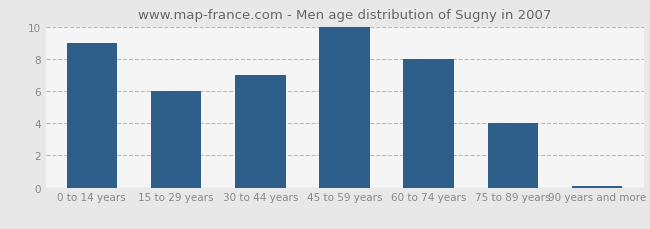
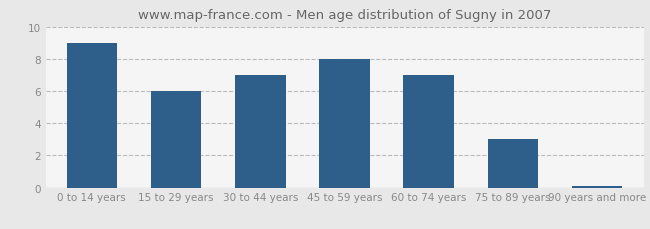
45 to 59 years: 10.0 -> 8.0
60 to 74 years: 8.0 -> 7.0
75 to 89 years: 4.0 -> 3.0
